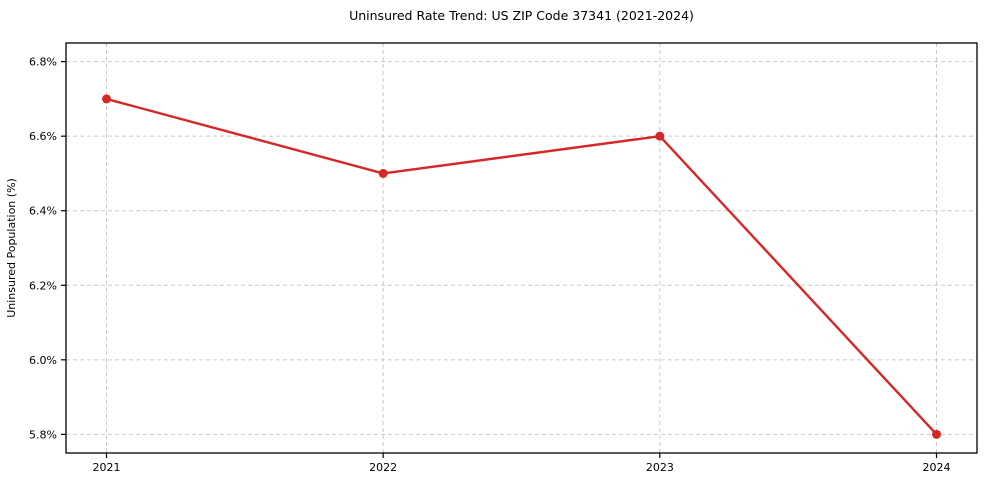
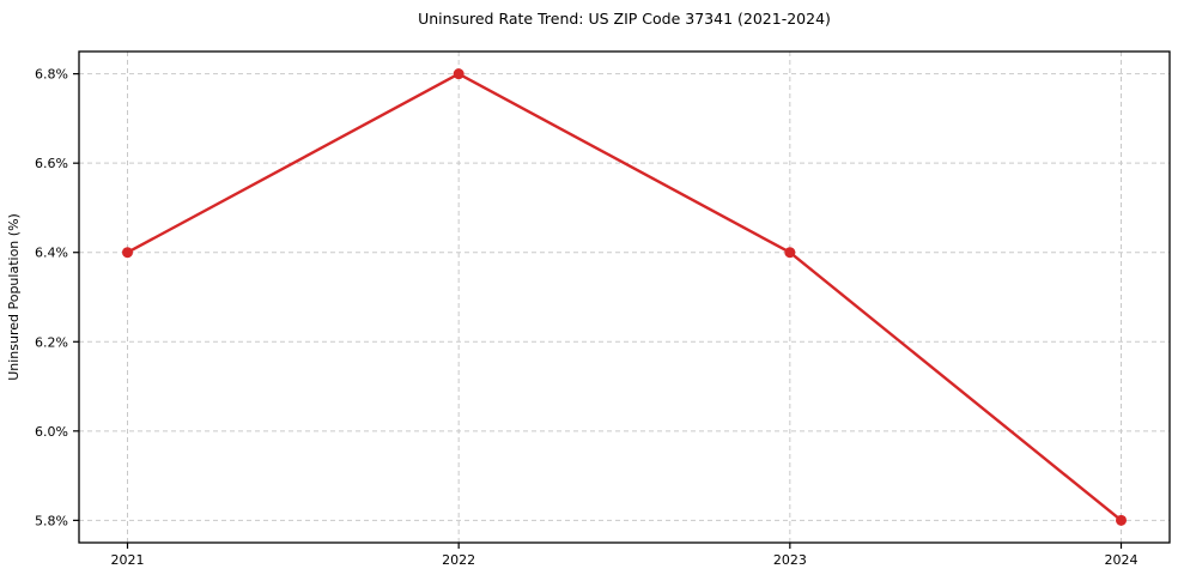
2021: 6.7% -> 6.4%
2022: 6.5% -> 6.8%
2023: 6.6% -> 6.4%
